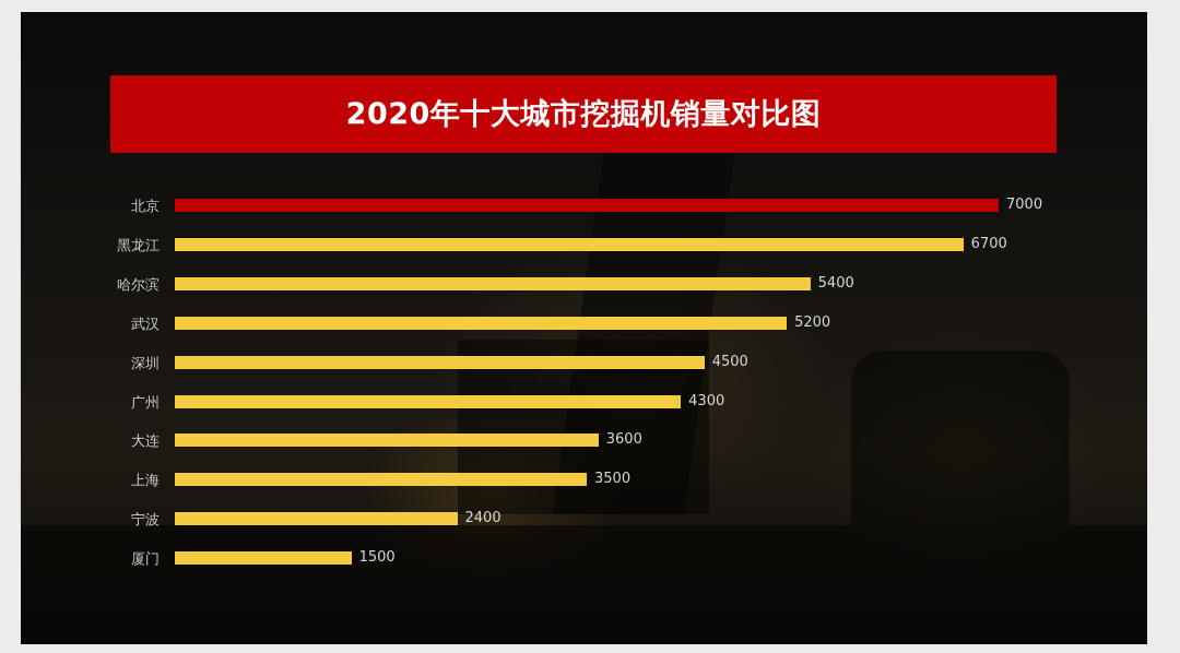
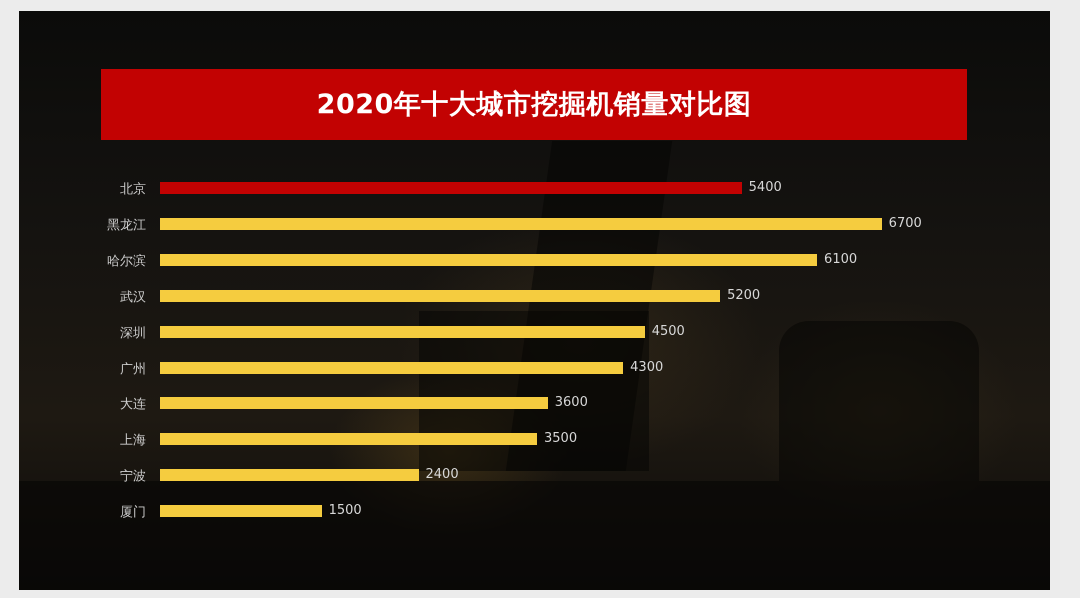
北京: 7000 -> 5400
哈尔滨: 5400 -> 6100
